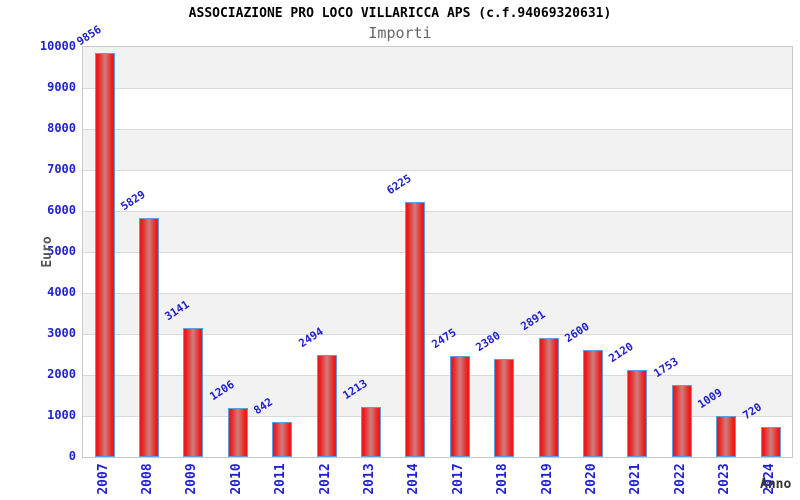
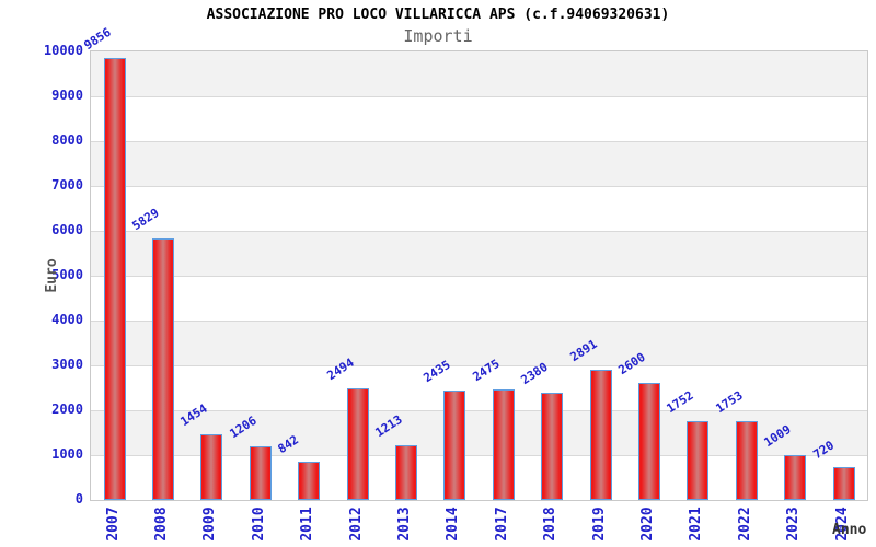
2009: 3141 -> 1454
2014: 6225 -> 2435
2021: 2120 -> 1752
